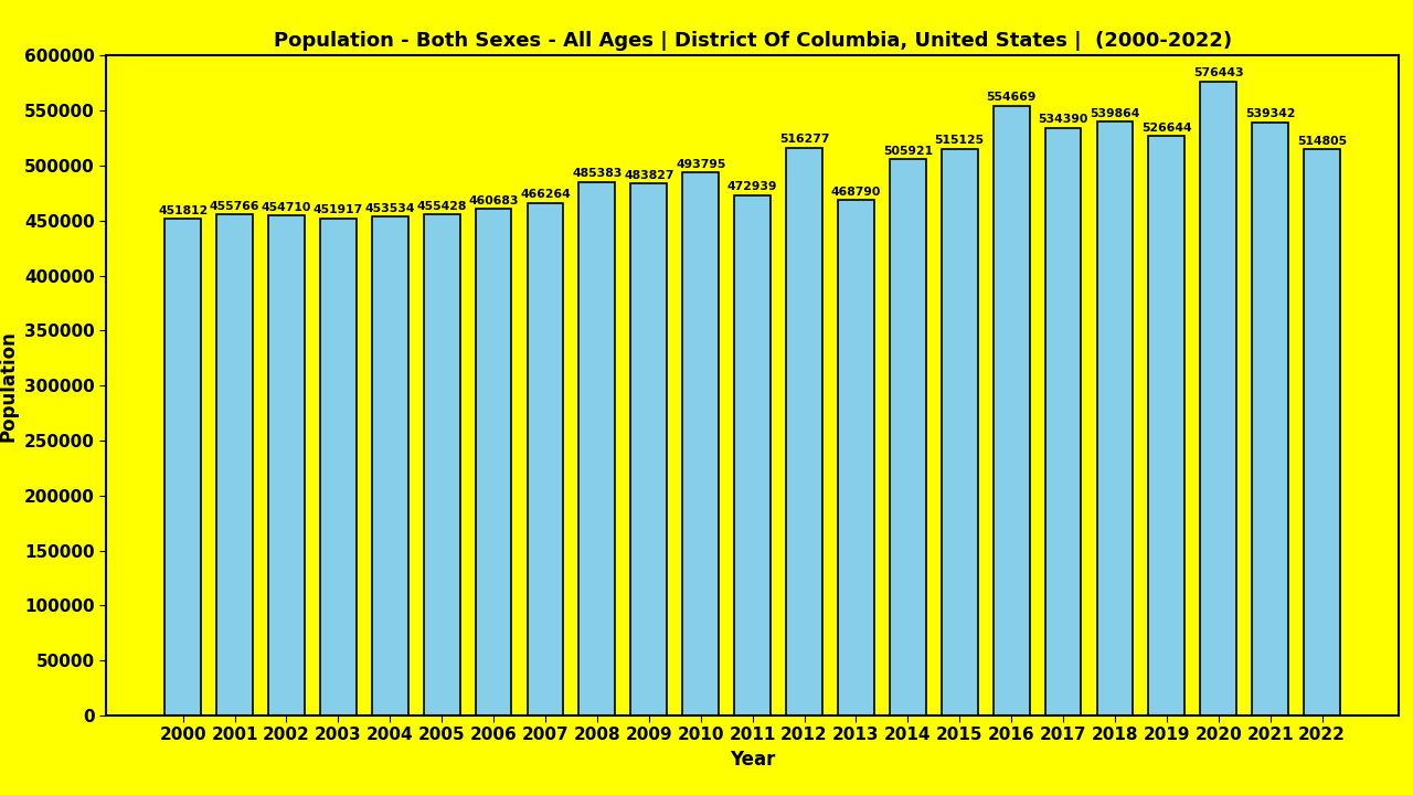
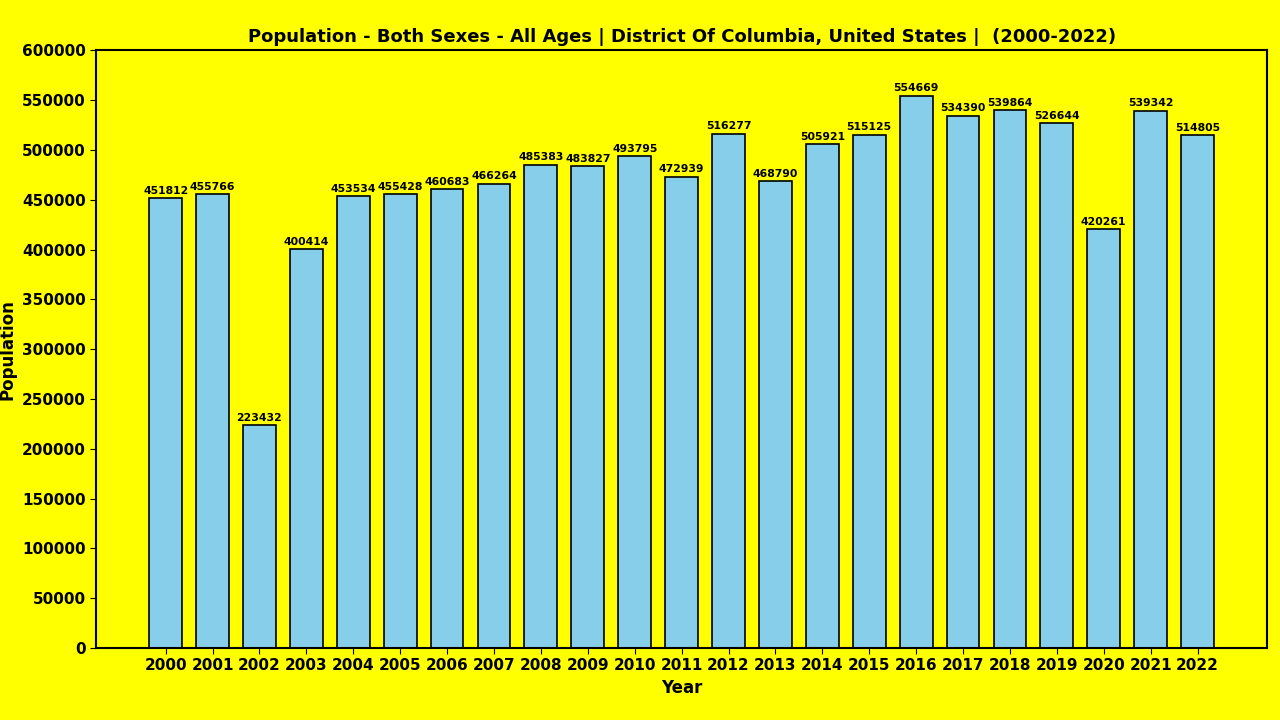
2002: 454710 -> 223432
2003: 451917 -> 400414
2020: 576443 -> 420261
